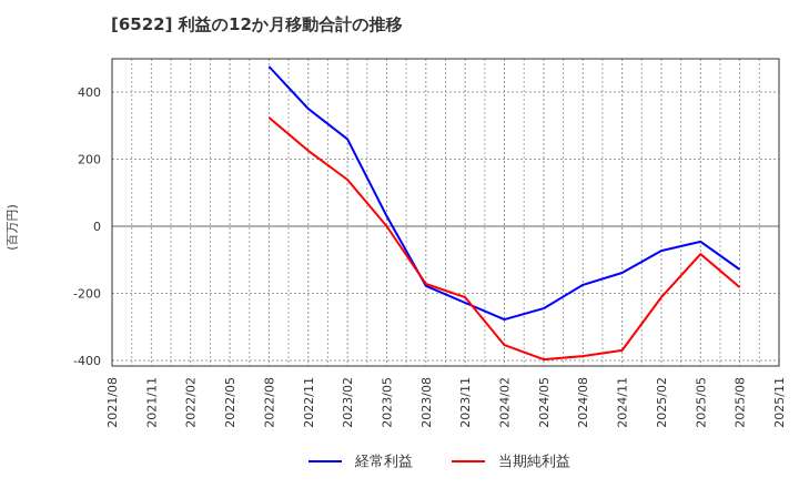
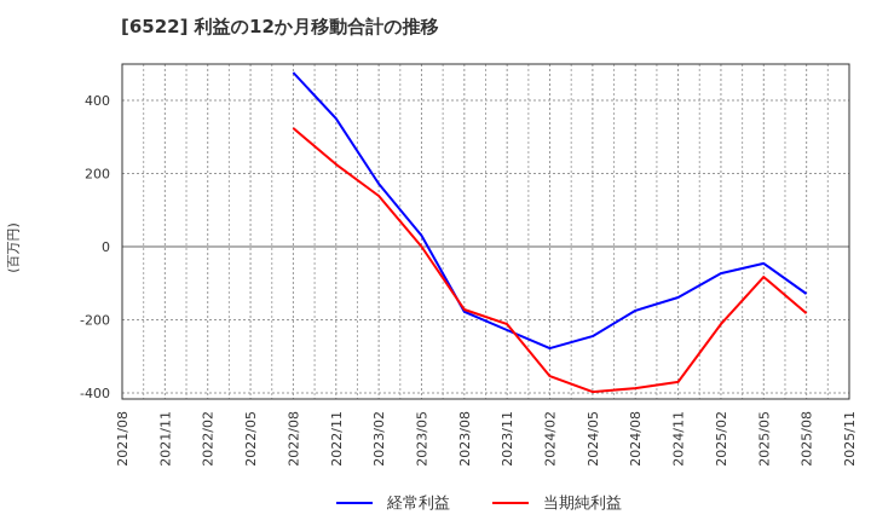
経常利益/2023/02: 260 -> 170
